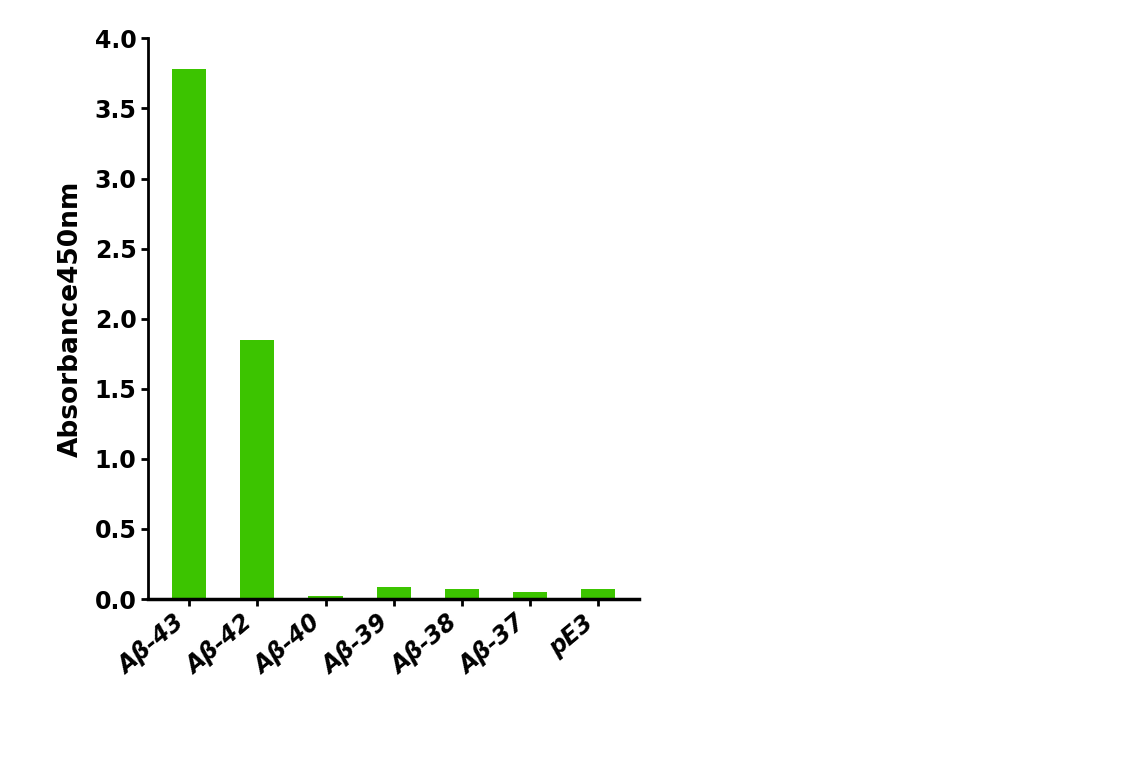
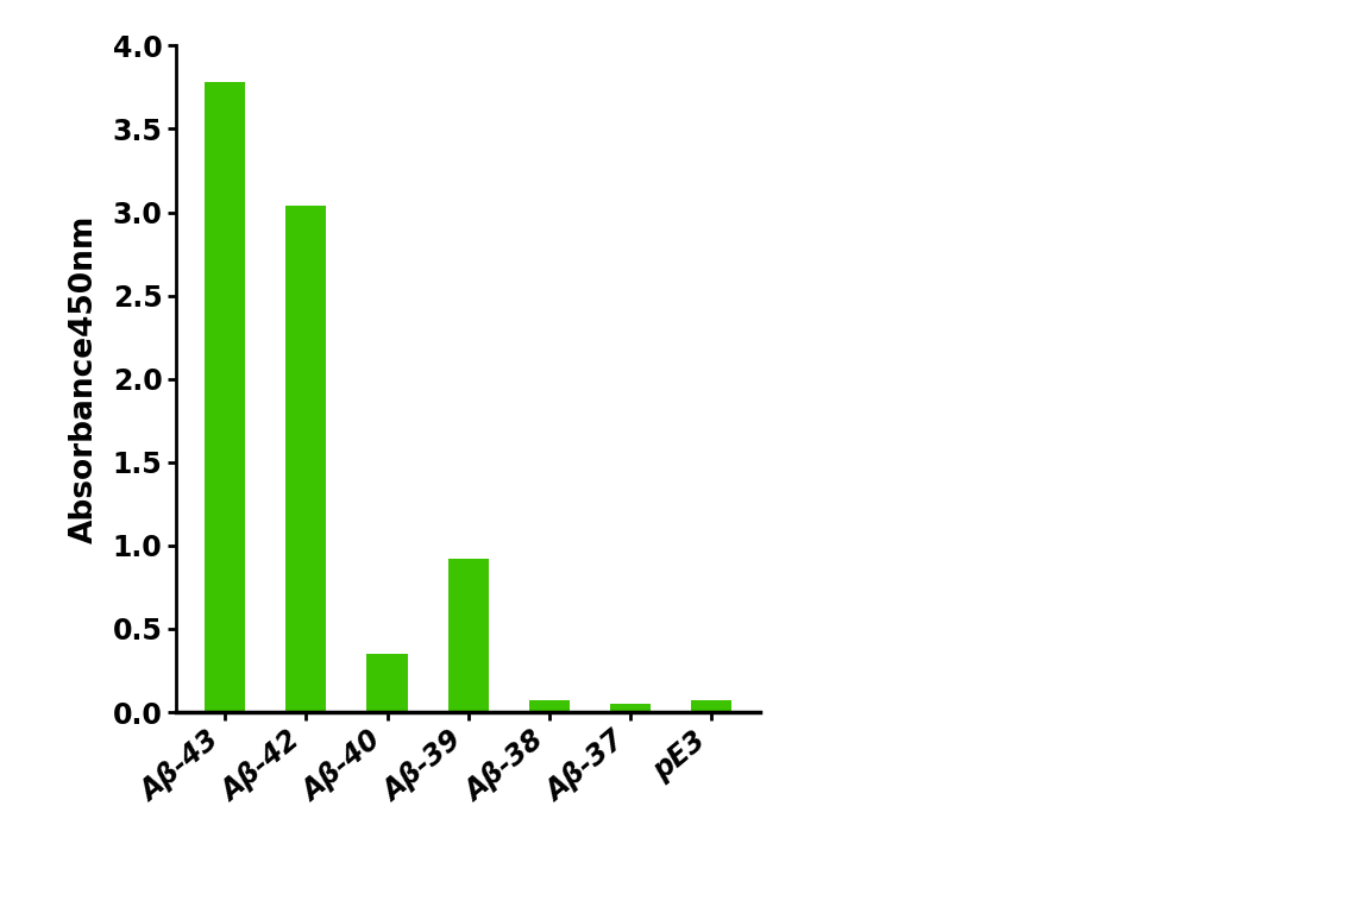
Aβ-42: 1.85 -> 3.04
Aβ-40: 0.03 -> 0.35
Aβ-39: 0.09 -> 0.92
